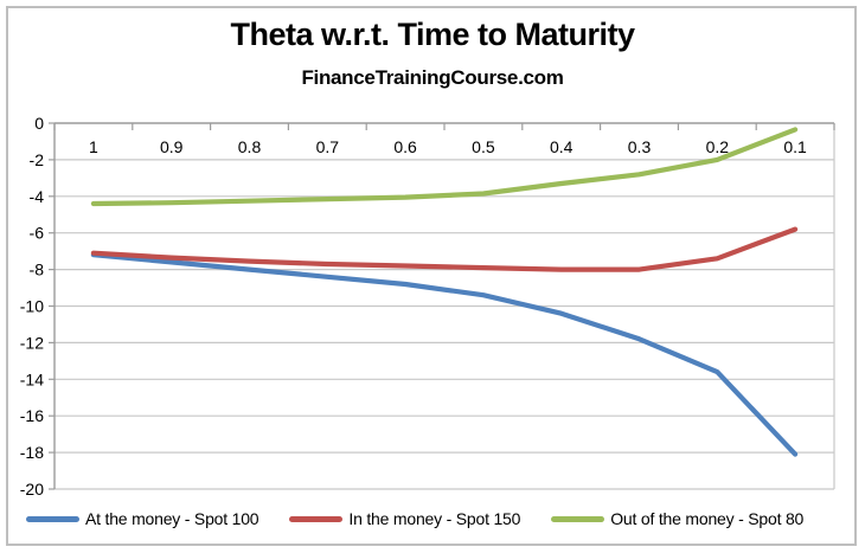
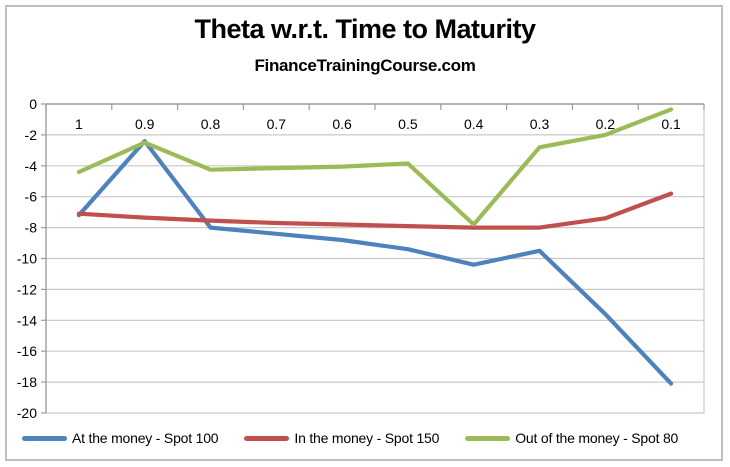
At the money - Spot 100/0.9: -7.6 -> -2.4
Out of the money - Spot 80/0.9: -4.3 -> -2.5
Out of the money - Spot 80/0.4: -3.3 -> -7.8
At the money - Spot 100/0.3: -11.8 -> -9.5
